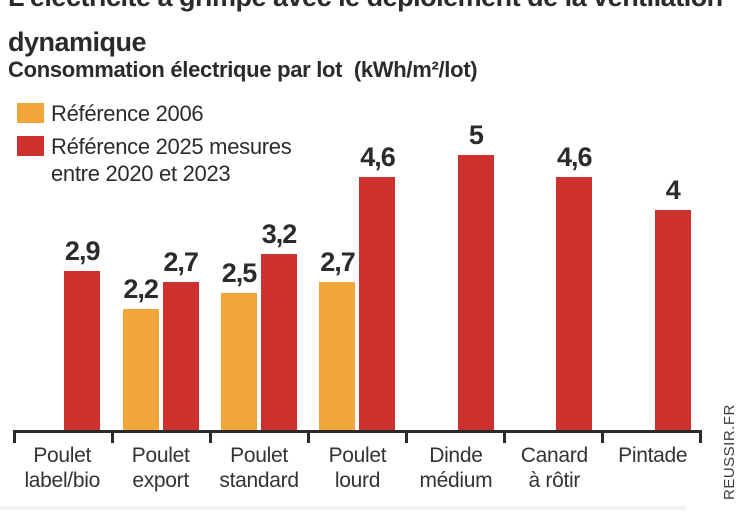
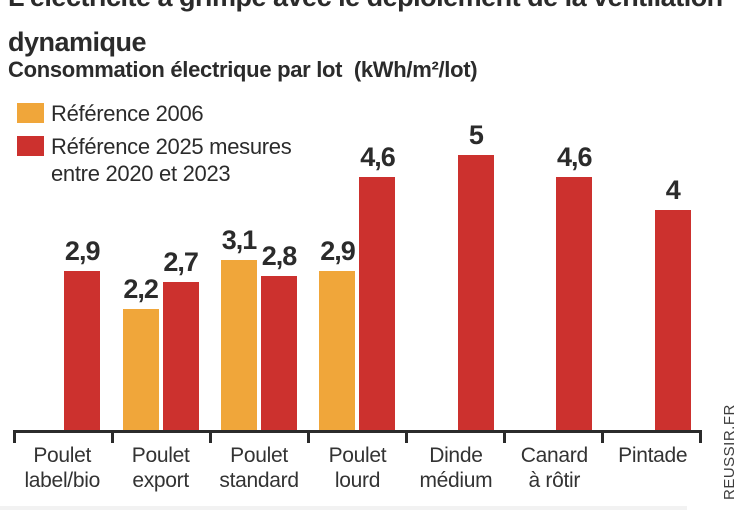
Référence 2006/Poulet standard: 2,5 -> 3,1
Référence 2025 mesures entre 2020 et 2023/Poulet standard: 3,2 -> 2,8
Référence 2006/Poulet lourd: 2,7 -> 2,9
